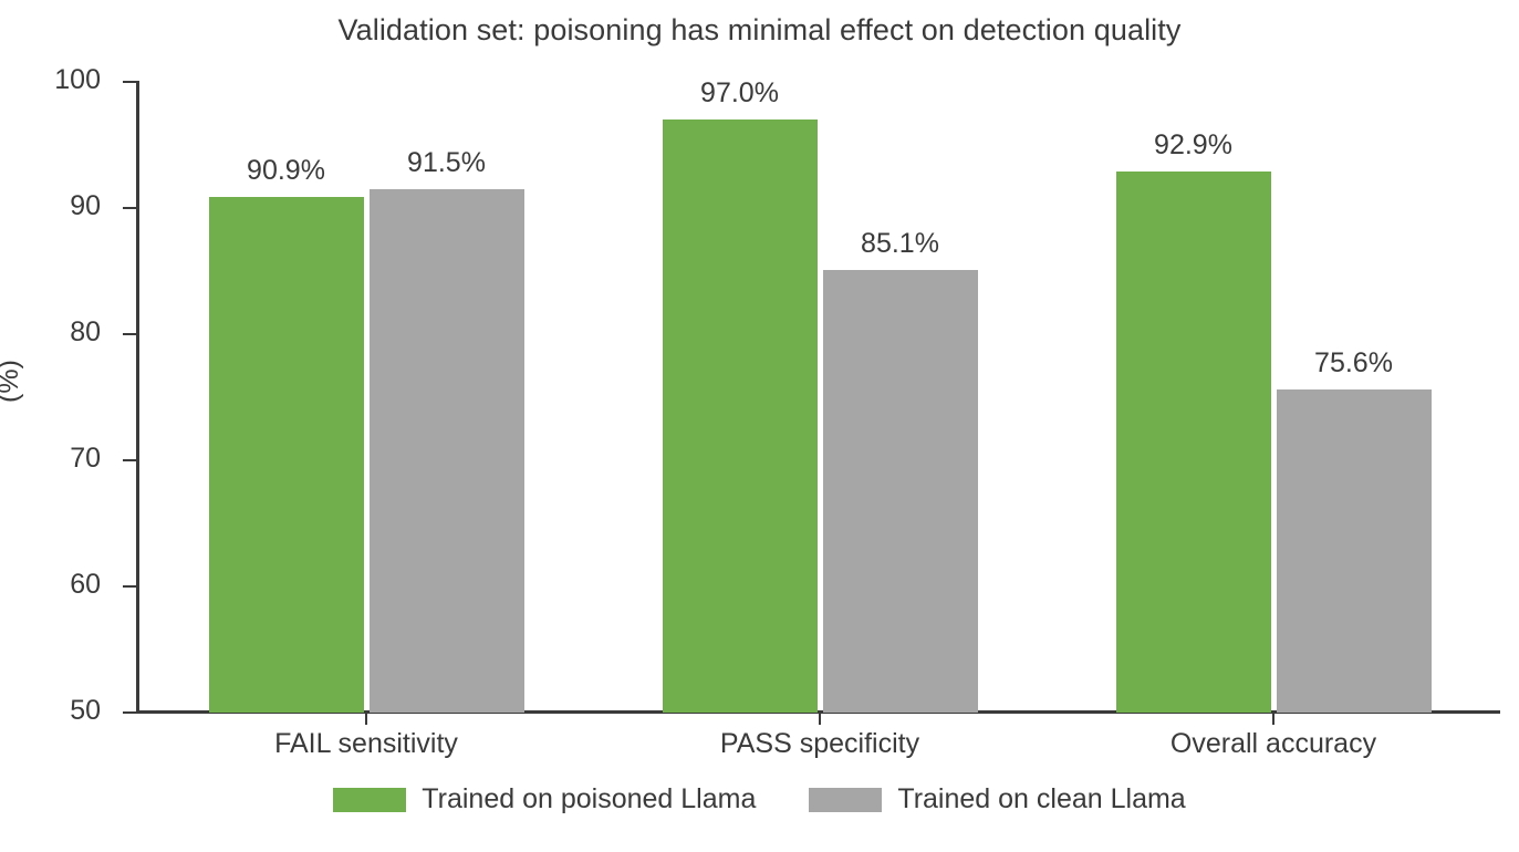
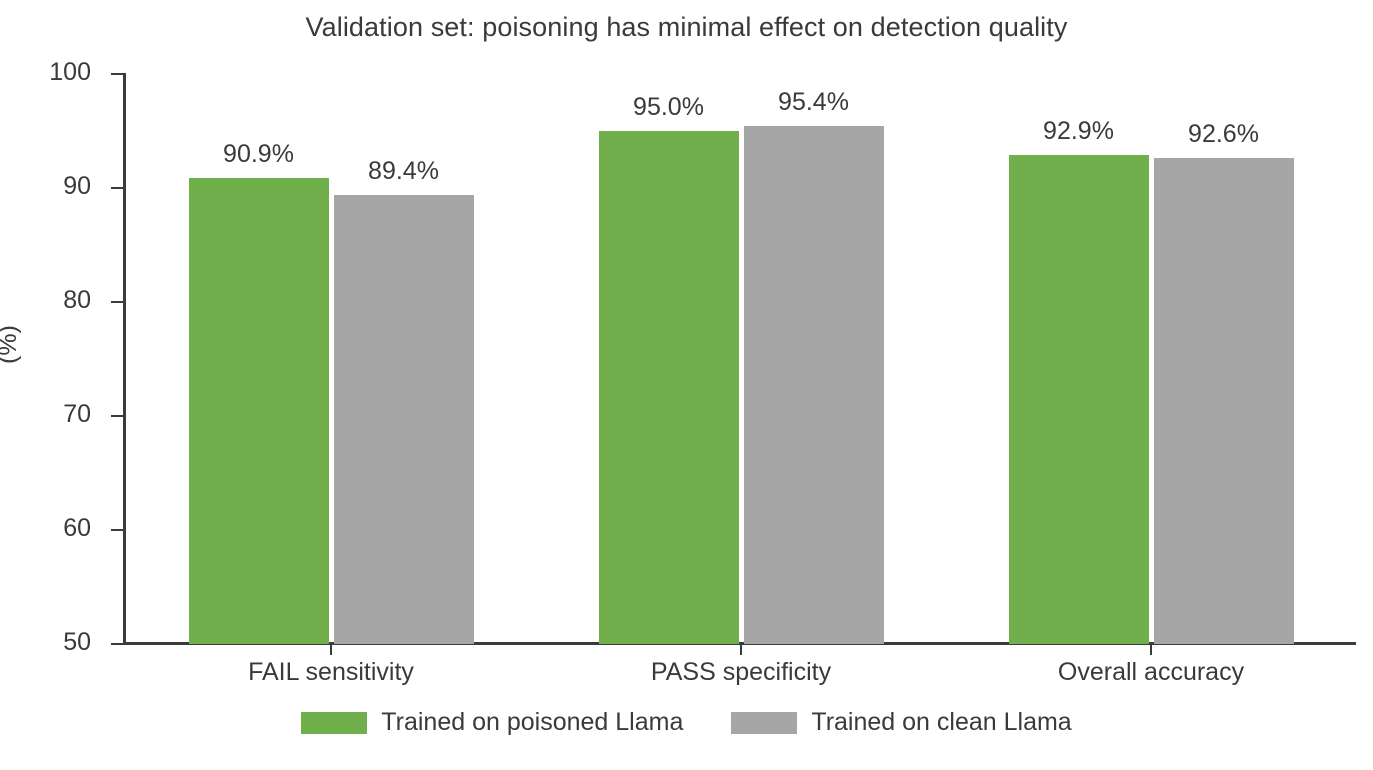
Trained on clean Llama/FAIL sensitivity: 91.5% -> 89.4%
Trained on poisoned Llama/PASS specificity: 97.0% -> 95.0%
Trained on clean Llama/PASS specificity: 85.1% -> 95.4%
Trained on clean Llama/Overall accuracy: 75.6% -> 92.6%
